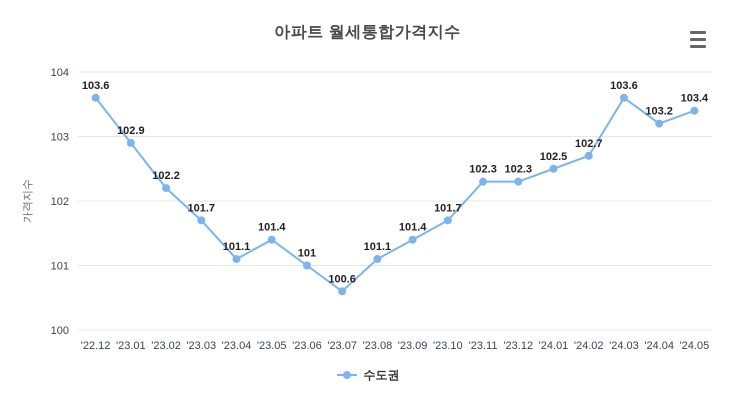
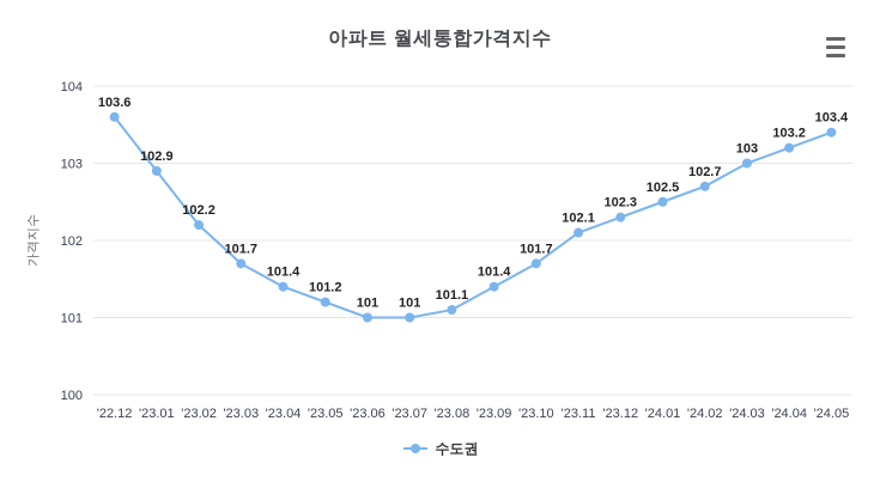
'23.04: 101.1 -> 101.4
'23.05: 101.4 -> 101.2
'23.07: 100.6 -> 101
'23.11: 102.3 -> 102.1
'24.03: 103.6 -> 103
